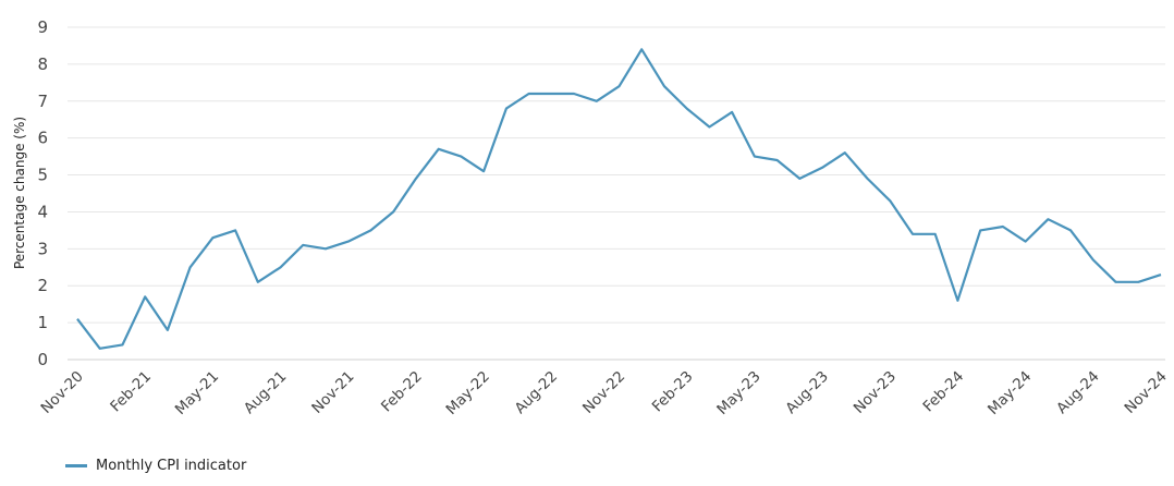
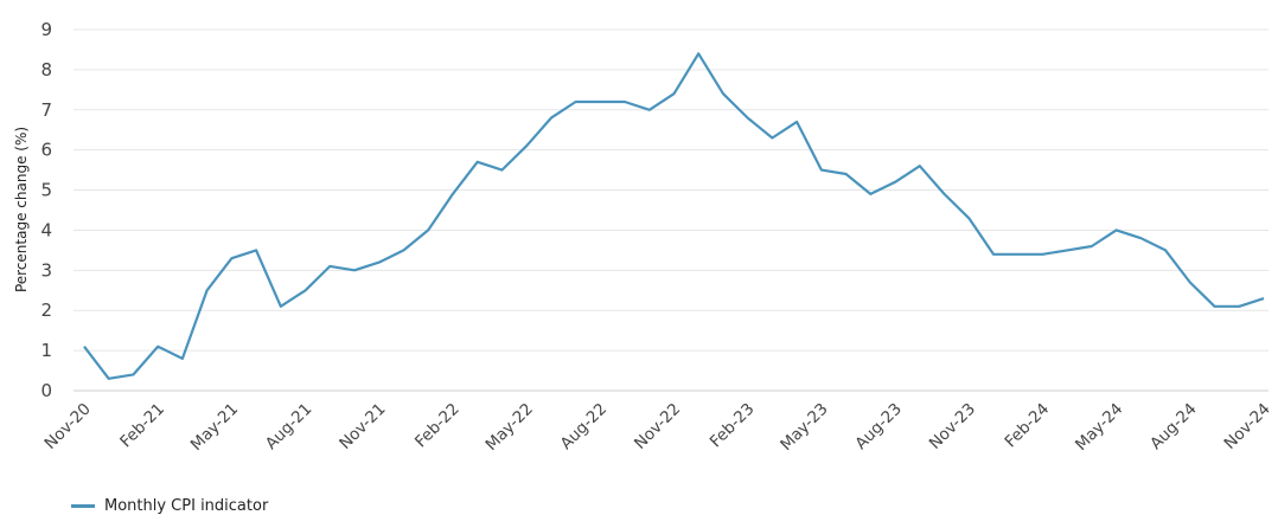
Feb-21: 1.7 -> 1.1
May-22: 5.1 -> 6.1
Feb-24: 1.6 -> 3.4
May-24: 3.2 -> 4.0
